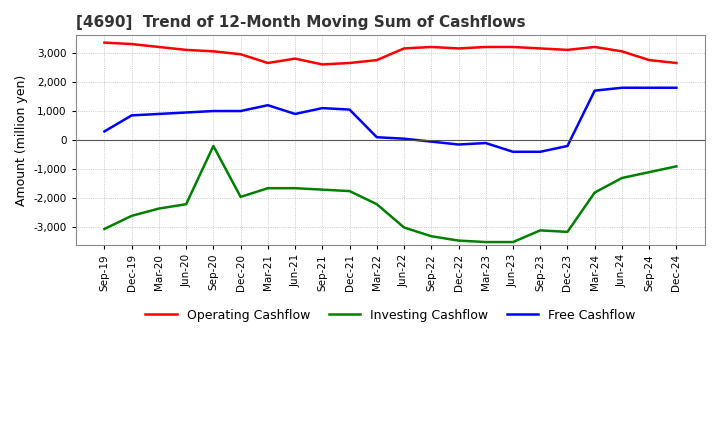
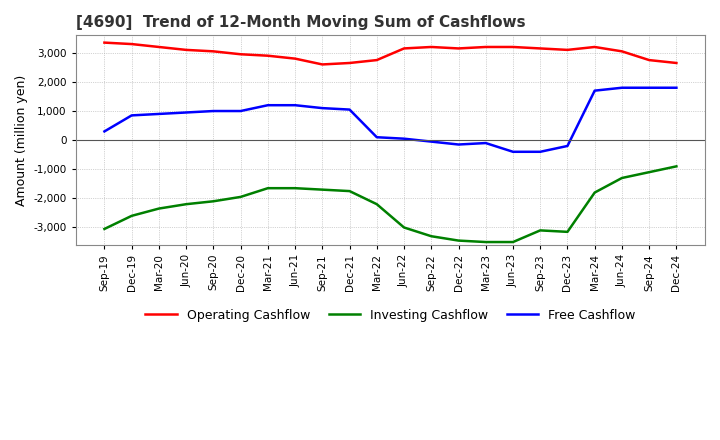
Investing Cashflow/Sep-20: -200 -> -2,100
Operating Cashflow/Mar-21: 2,650 -> 2,900
Free Cashflow/Jun-21: 900 -> 1,200
